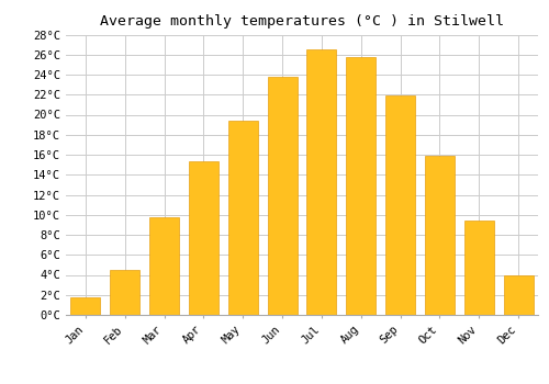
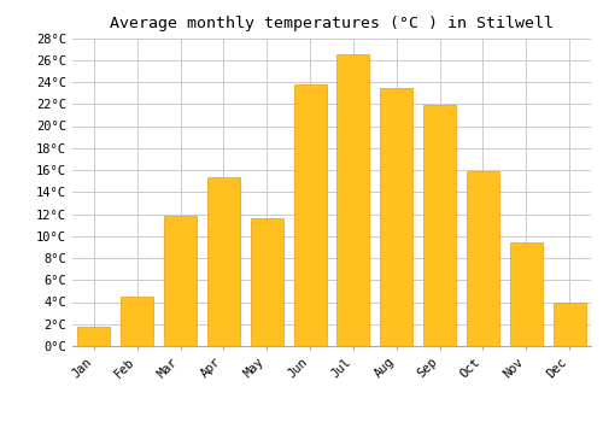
Mar: 9.7°C -> 11.8°C
May: 19.4°C -> 11.6°C
Aug: 25.8°C -> 23.4°C
